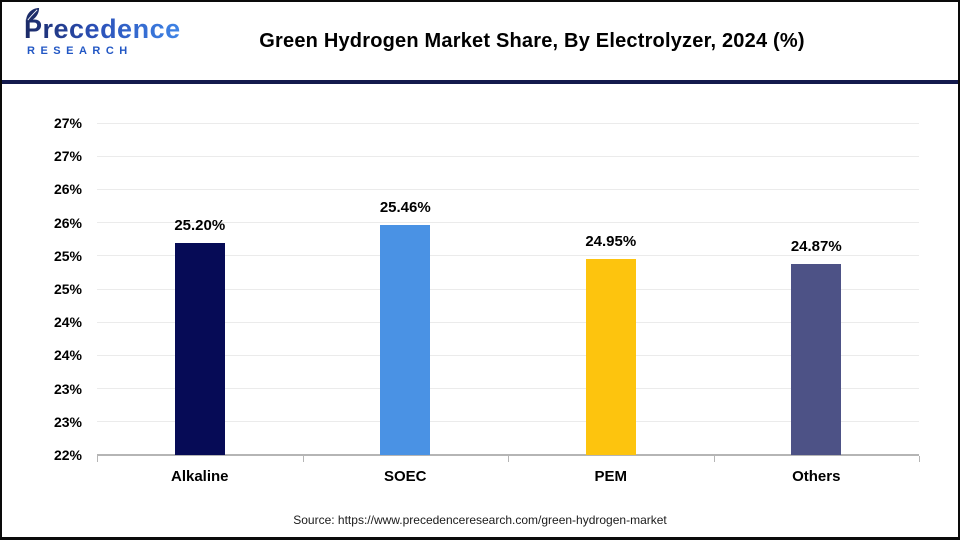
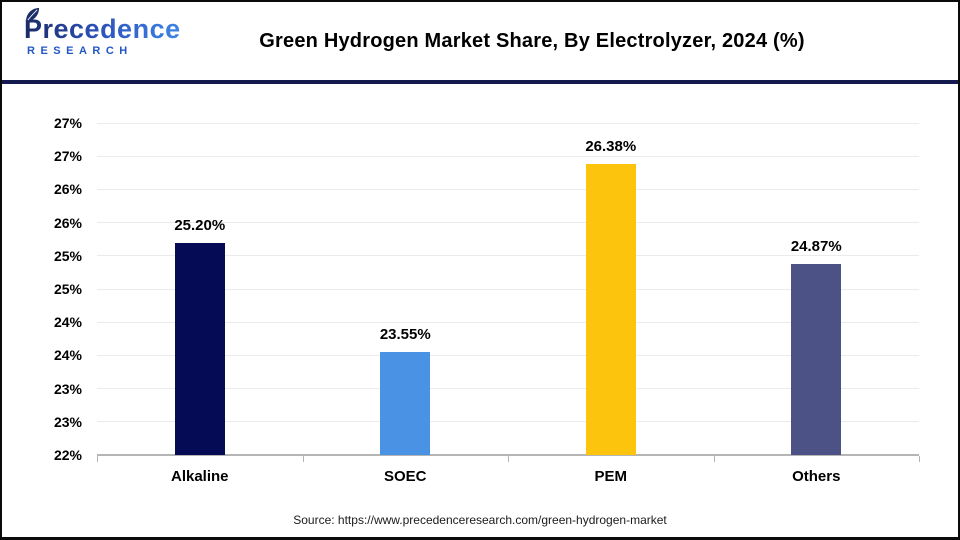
SOEC: 25.46% -> 23.55%
PEM: 24.95% -> 26.38%
